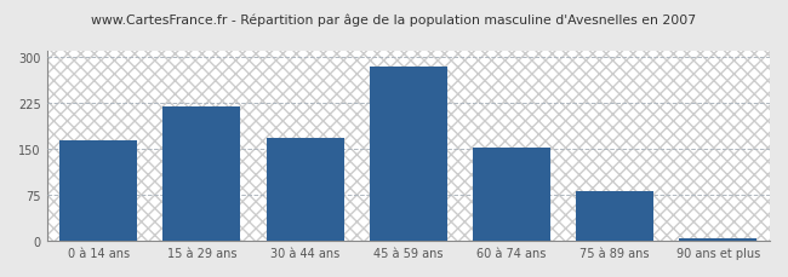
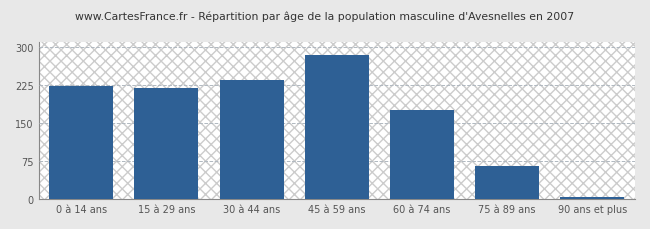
0 à 14 ans: 164 -> 222
30 à 44 ans: 168 -> 235
60 à 74 ans: 152 -> 175
75 à 89 ans: 80 -> 65
